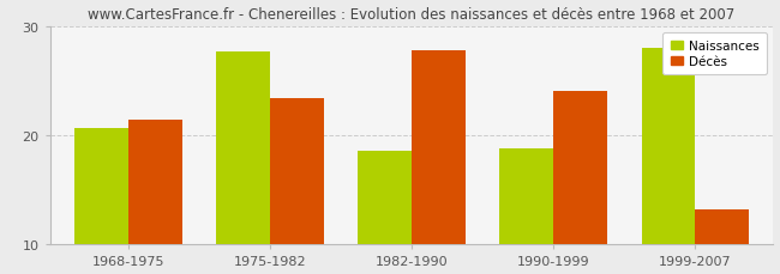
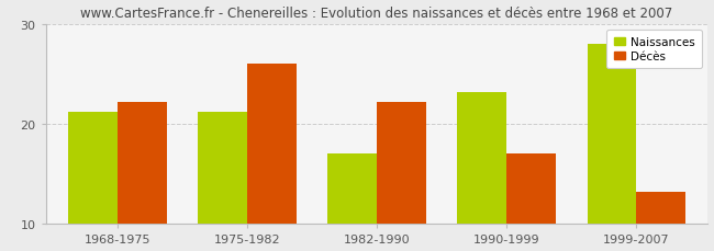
Naissances/1968-1975: 20.6 -> 21.2
Décès/1968-1975: 21.4 -> 22.2
Naissances/1975-1982: 27.6 -> 21.2
Décès/1975-1982: 23.4 -> 26.0
Naissances/1982-1990: 18.6 -> 17.0
Décès/1982-1990: 27.8 -> 22.2
Naissances/1990-1999: 18.8 -> 23.2
Décès/1990-1999: 24.0 -> 17.0
